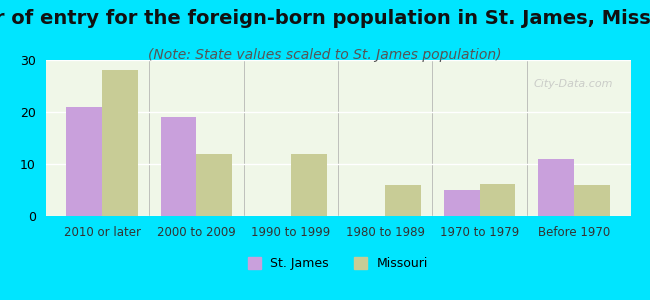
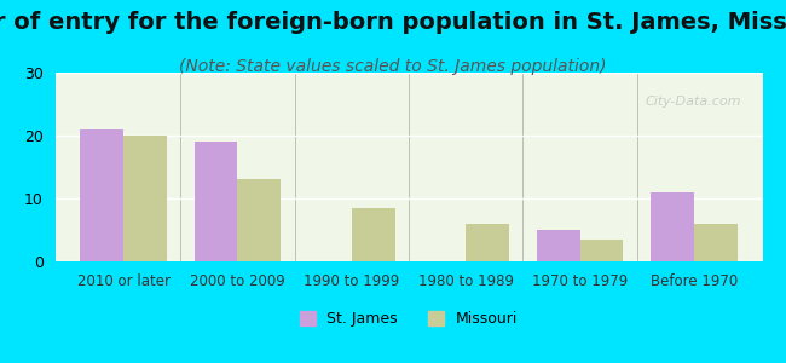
Missouri/2010 or later: 28.0 -> 20.0
Missouri/2000 to 2009: 12.0 -> 13.0
Missouri/1990 to 1999: 12.0 -> 8.5
Missouri/1970 to 1979: 6.2 -> 3.5
